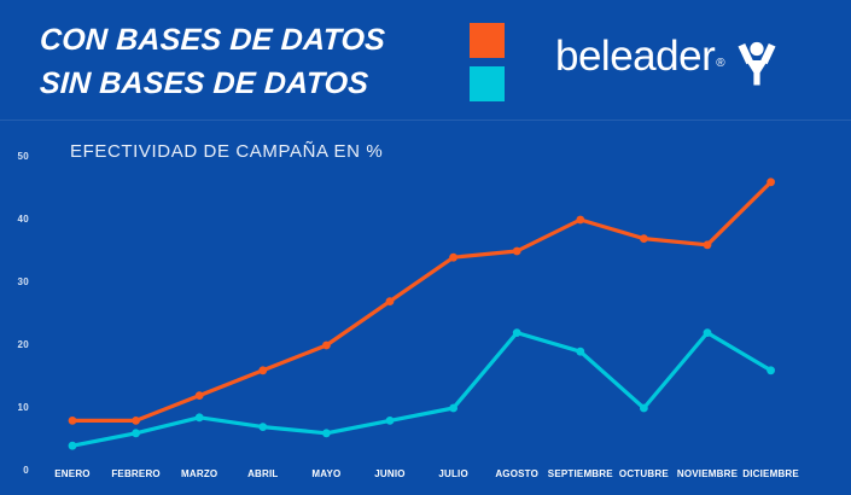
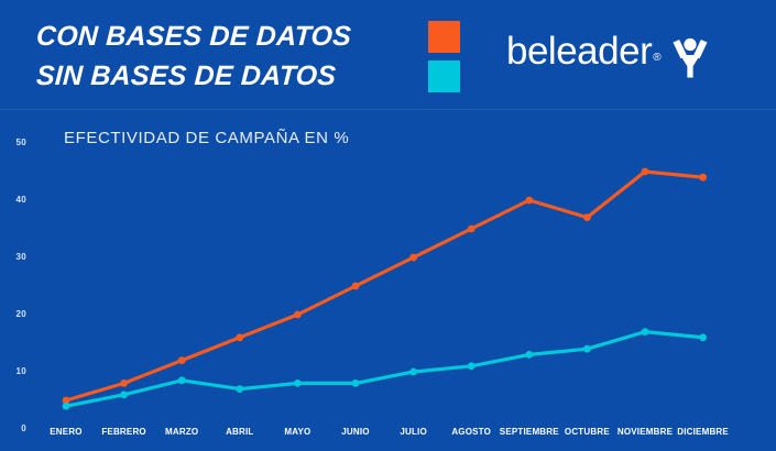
CON BASES DE DATOS/ENERO: 8 -> 5
SIN BASES DE DATOS/MAYO: 6 -> 8
CON BASES DE DATOS/JUNIO: 27 -> 25
CON BASES DE DATOS/JULIO: 34 -> 30
SIN BASES DE DATOS/AGOSTO: 22 -> 11
SIN BASES DE DATOS/SEPTIEMBRE: 19 -> 13
SIN BASES DE DATOS/OCTUBRE: 10 -> 14
CON BASES DE DATOS/NOVIEMBRE: 36 -> 45
SIN BASES DE DATOS/NOVIEMBRE: 22 -> 17
CON BASES DE DATOS/DICIEMBRE: 46 -> 44
